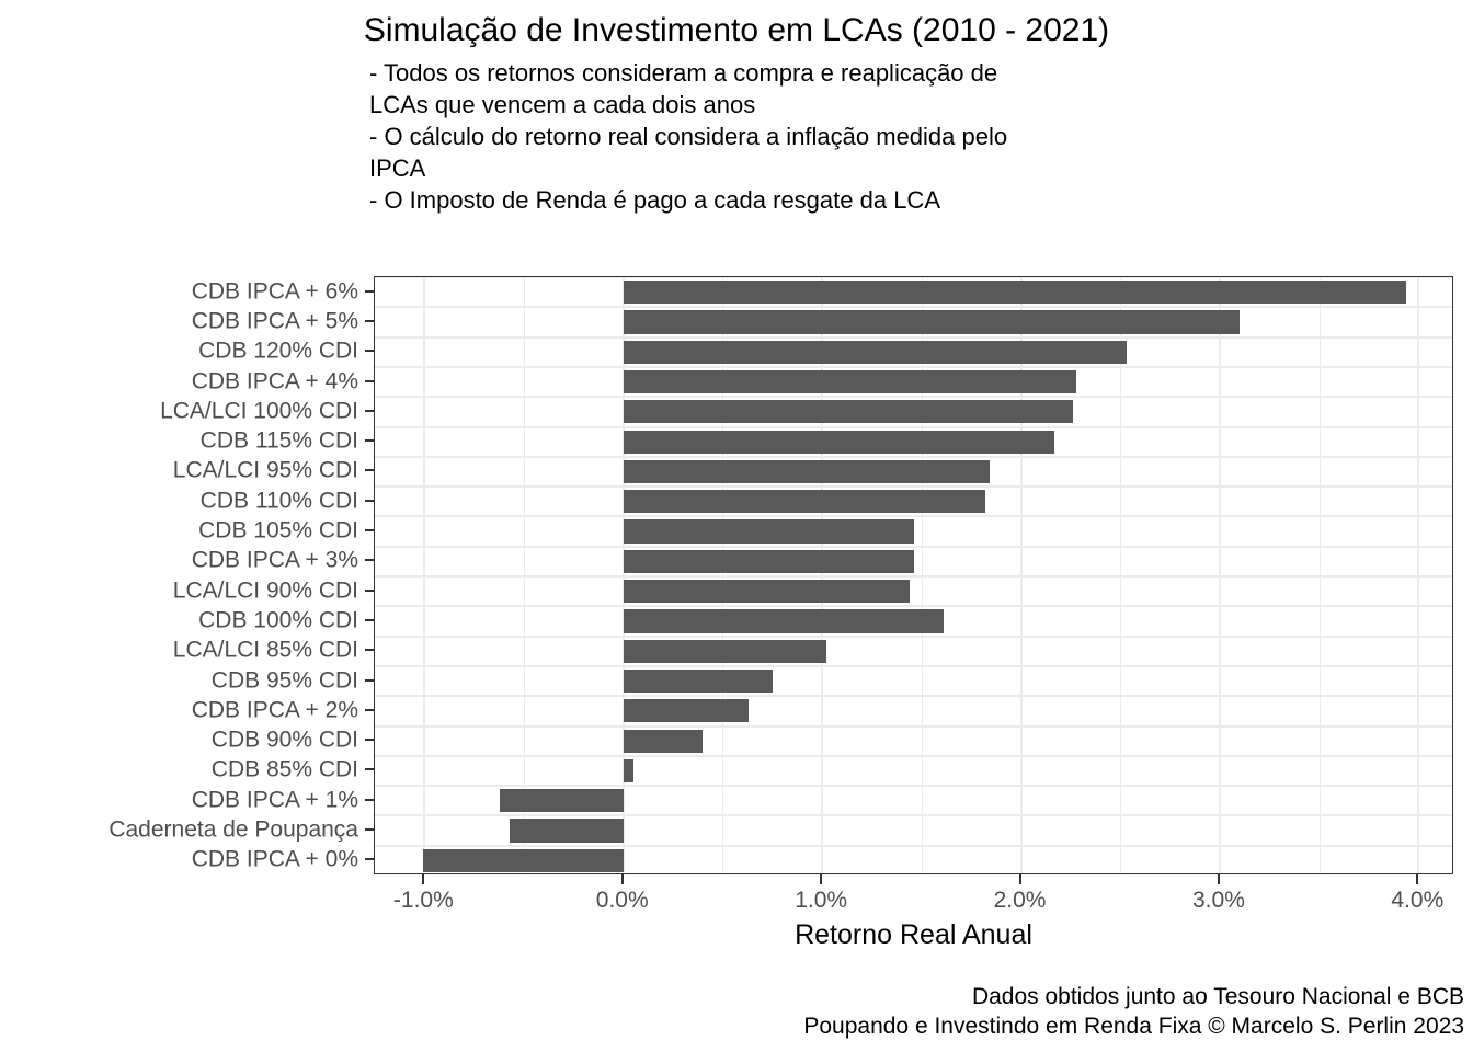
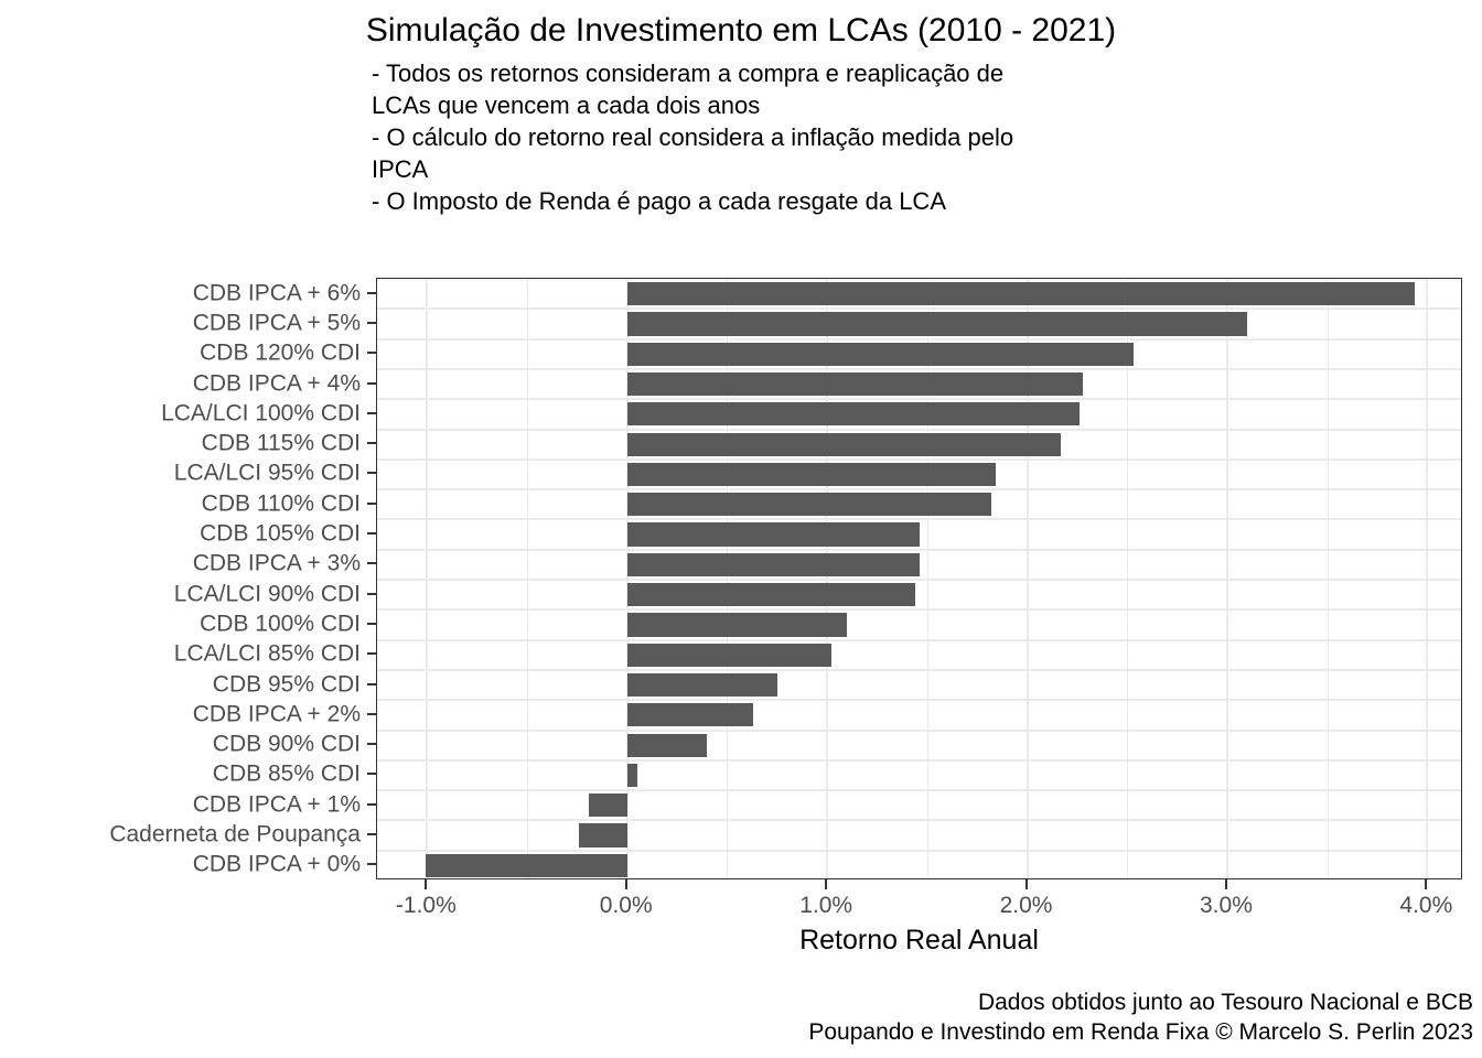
CDB 100% CDI: 1.61% -> 1.10%
CDB IPCA + 1%: -0.62% -> -0.19%
Caderneta de Poupança: -0.57% -> -0.24%
